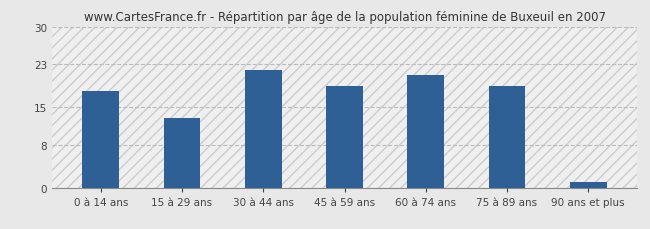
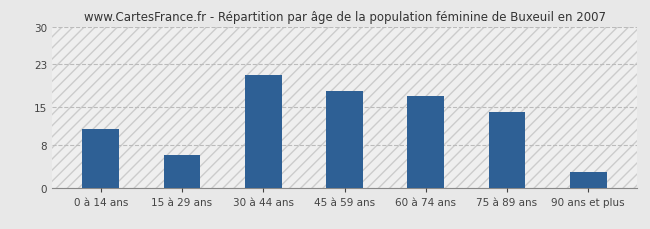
0 à 14 ans: 18 -> 11
15 à 29 ans: 13 -> 6
30 à 44 ans: 22 -> 21
45 à 59 ans: 19 -> 18
60 à 74 ans: 21 -> 17
75 à 89 ans: 19 -> 14
90 ans et plus: 1 -> 3
